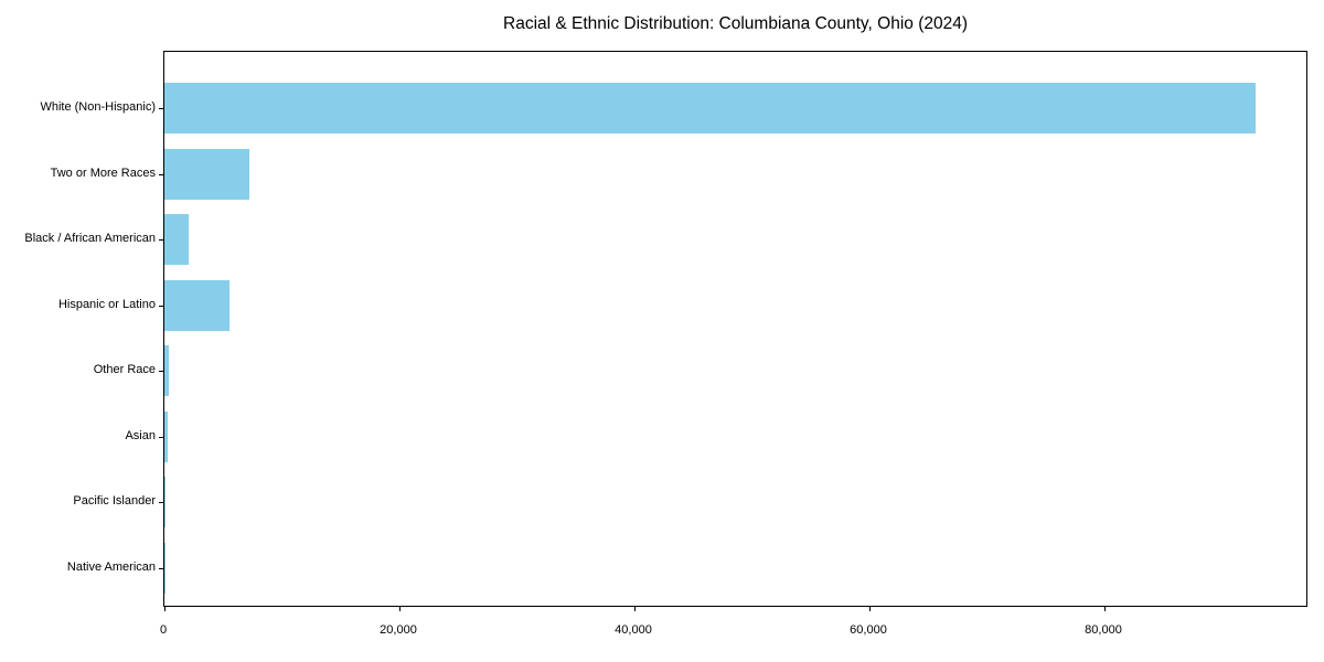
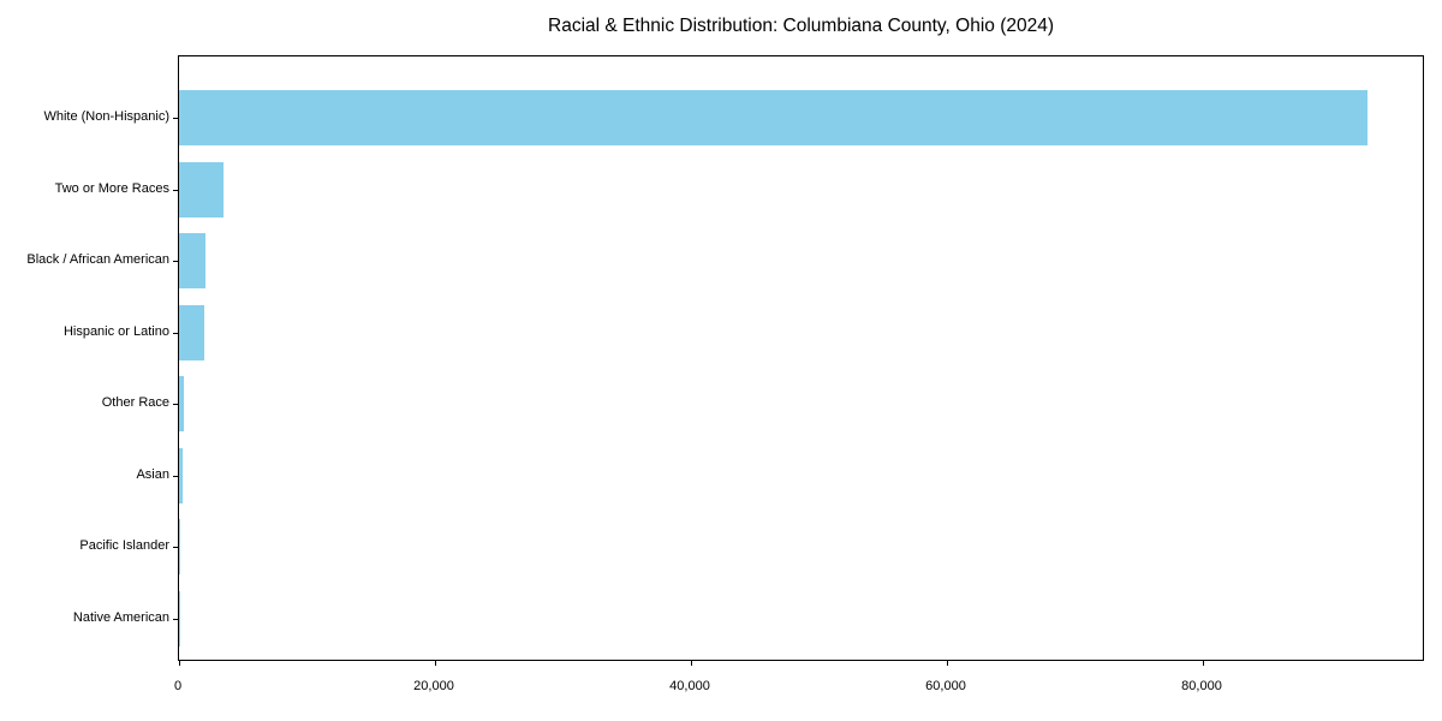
Two or More Races: 7200 -> 3500
Hispanic or Latino: 5500 -> 2000
